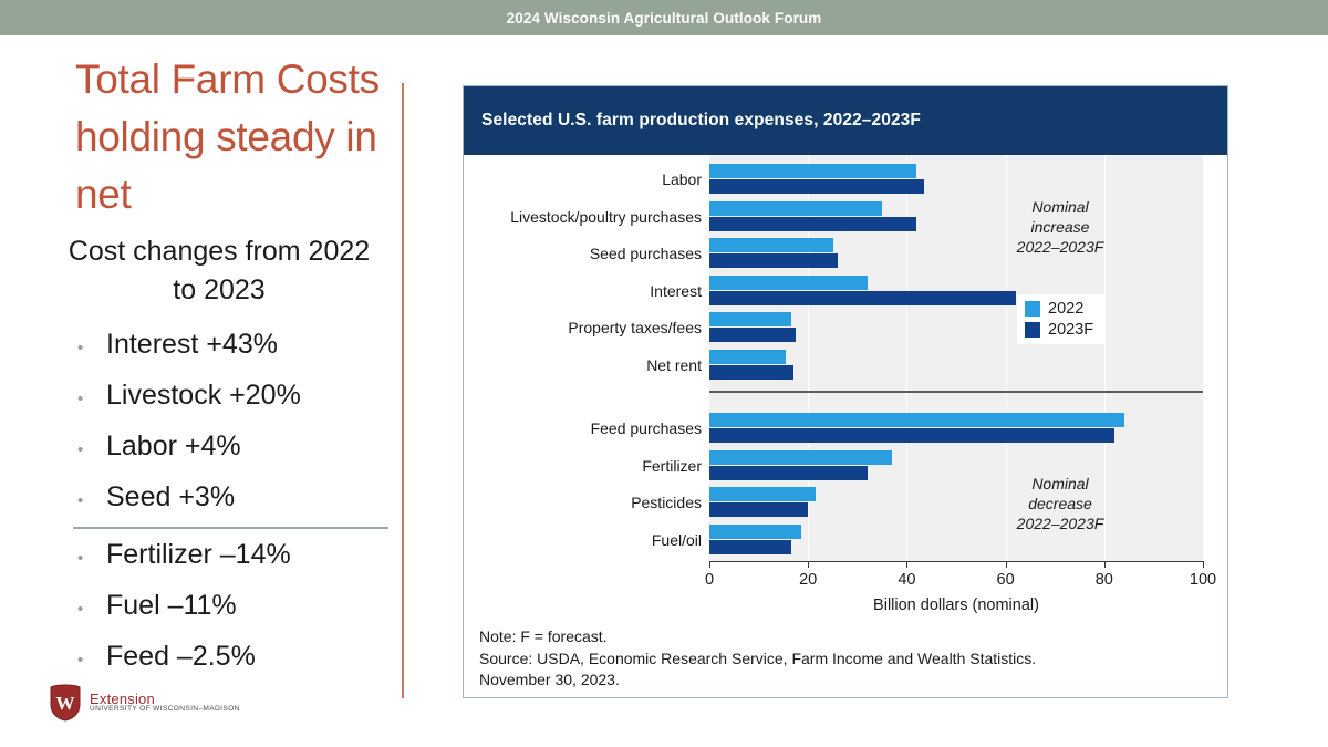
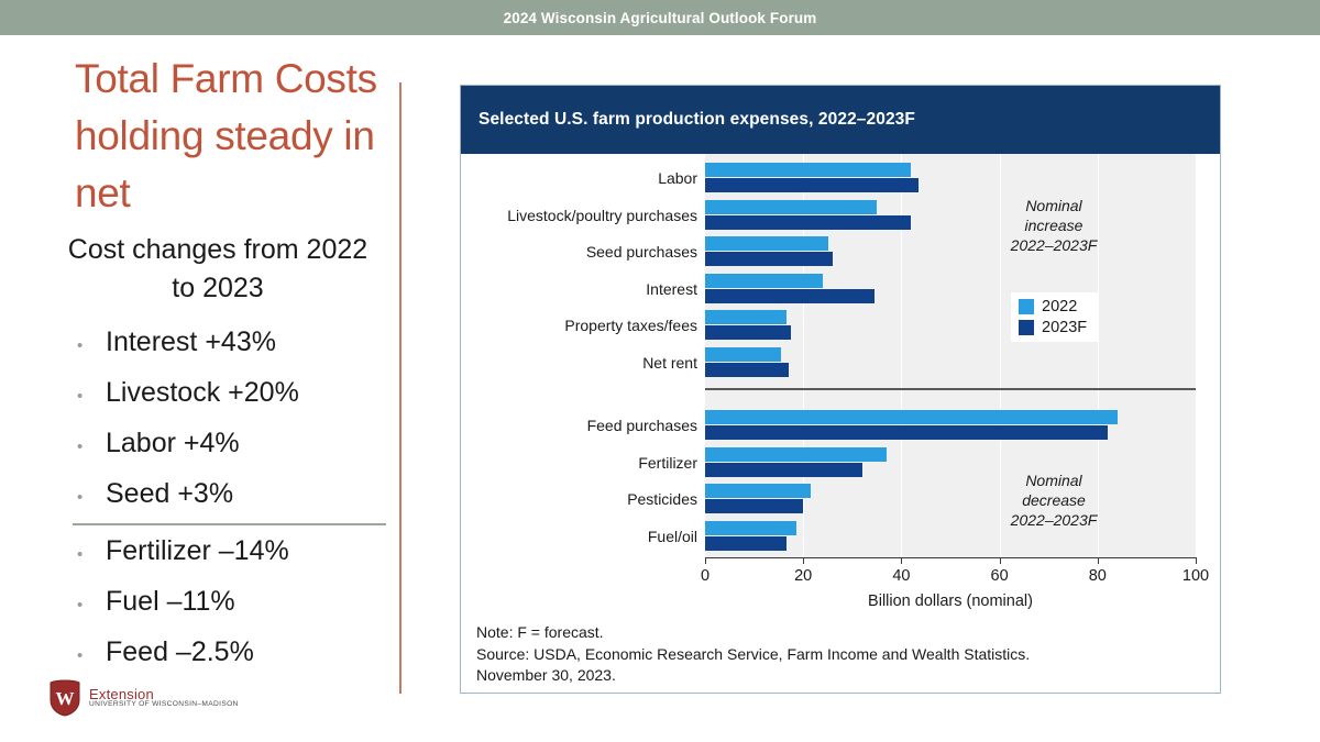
2022/Interest: 32 -> 24
2023F/Interest: 62 -> 34
